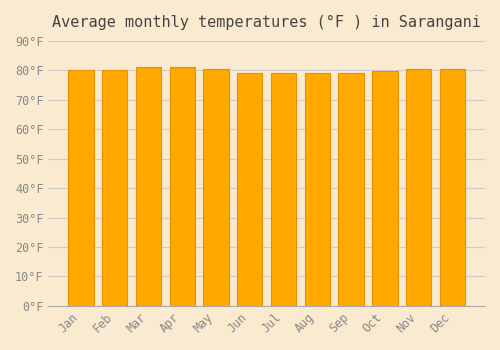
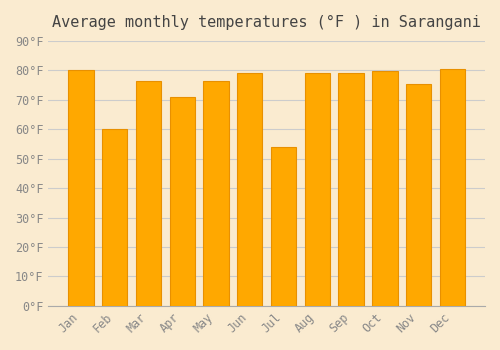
Feb: 80.0°F -> 60.0°F
Mar: 81.0°F -> 76.5°F
Apr: 81.2°F -> 71.0°F
May: 80.6°F -> 76.5°F
Jul: 79.0°F -> 54.0°F
Nov: 80.5°F -> 75.5°F
